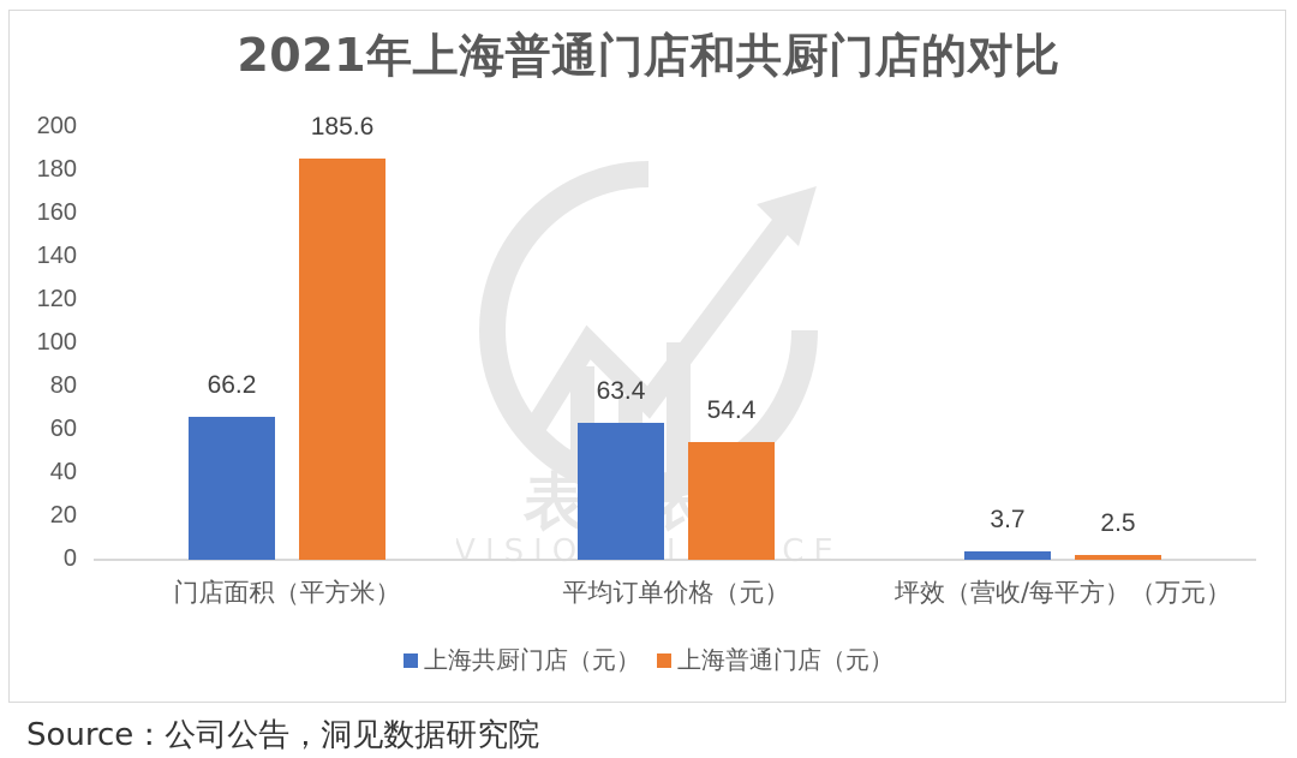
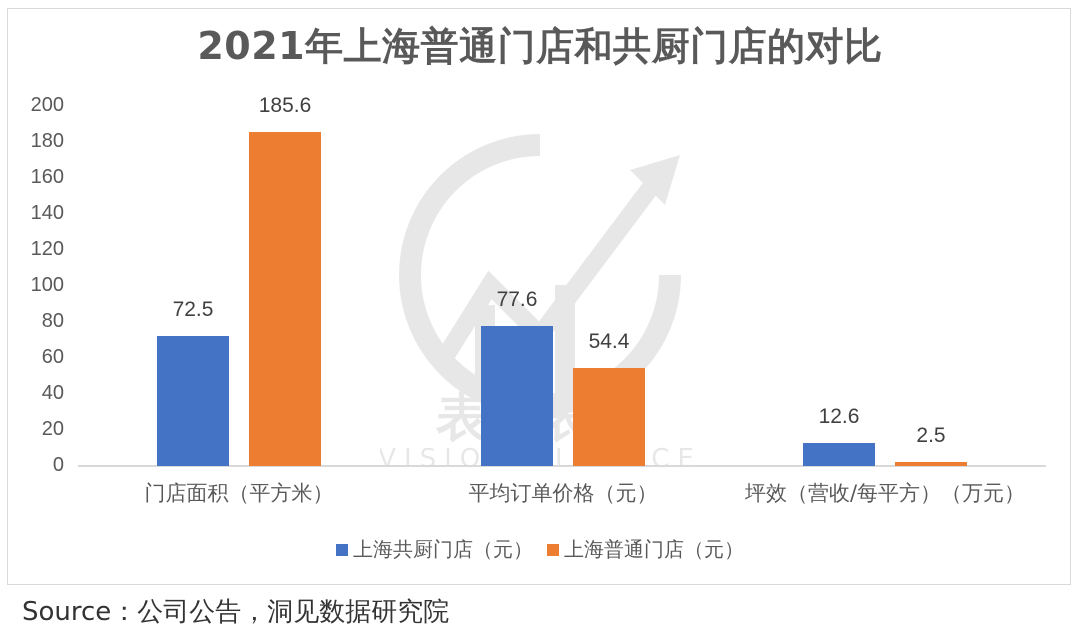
上海共厨门店（元）/门店面积（平方米）: 66.2 -> 72.5
上海共厨门店（元）/平均订单价格（元）: 63.4 -> 77.6
上海共厨门店（元）/坪效（营收/每平方）（万元）: 3.7 -> 12.6
